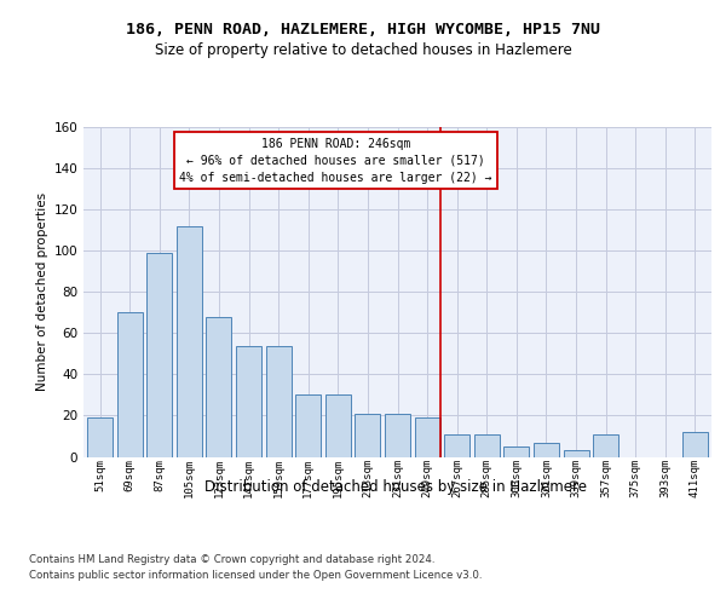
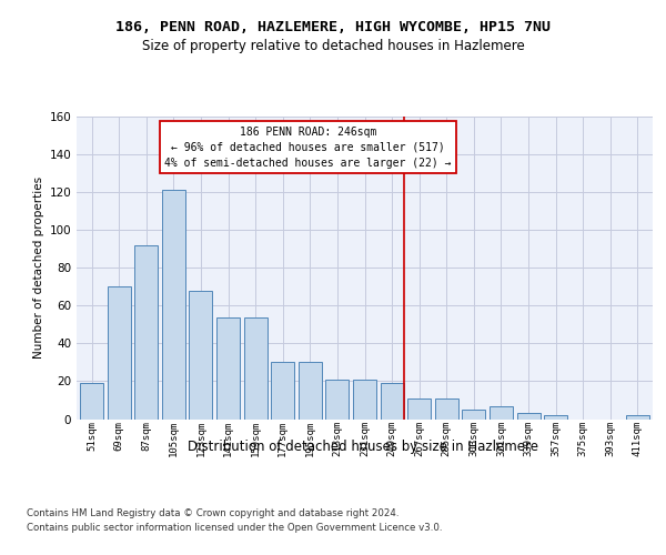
87sqm: 99 -> 92
105sqm: 112 -> 121
357sqm: 11 -> 2
411sqm: 12 -> 2
